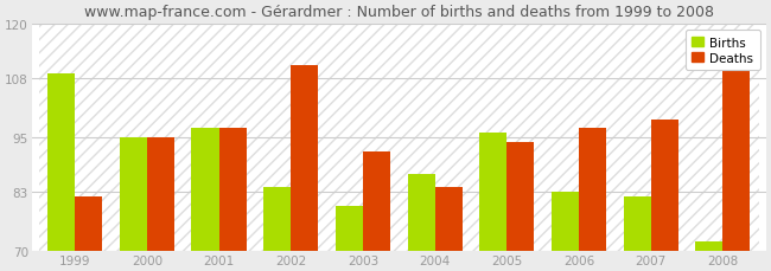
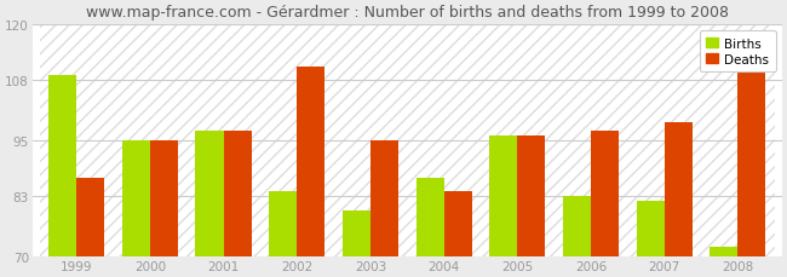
Deaths/1999: 82 -> 87
Deaths/2003: 92 -> 95
Deaths/2005: 94 -> 96
